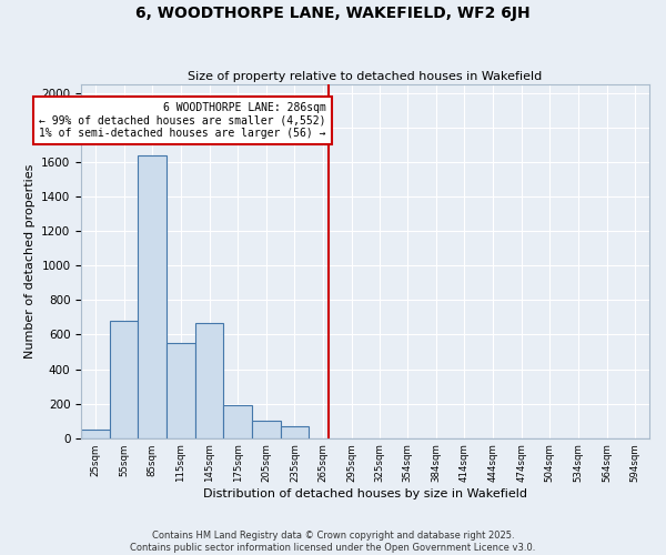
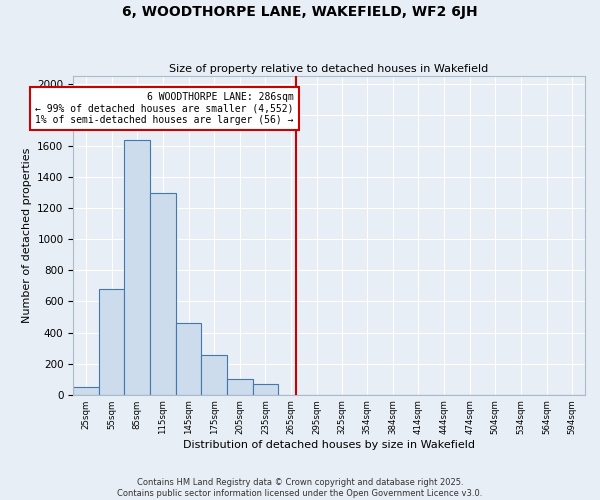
115sqm: 550 -> 1300
145sqm: 670 -> 460
175sqm: 190 -> 260
